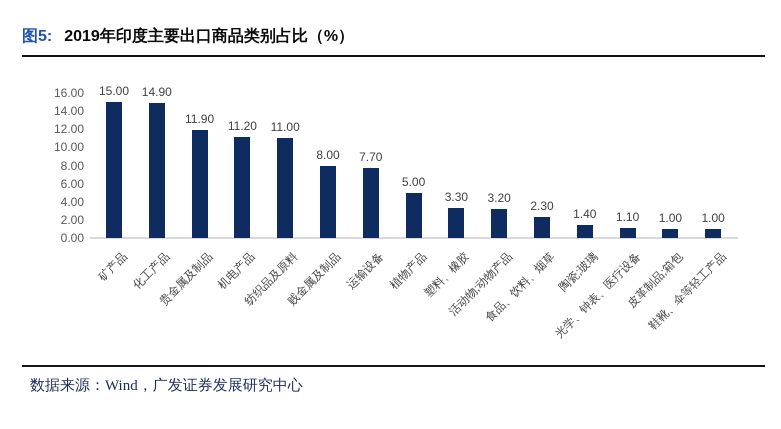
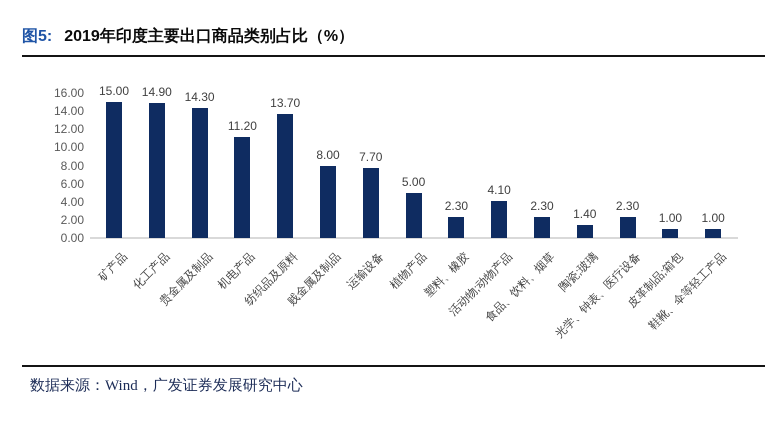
贵金属及制品: 11.90 -> 14.30
纺织品及原料: 11.00 -> 13.70
塑料、橡胶: 3.30 -> 2.30
活动物;动物产品: 3.20 -> 4.10
光学、钟表、医疗设备: 1.10 -> 2.30
